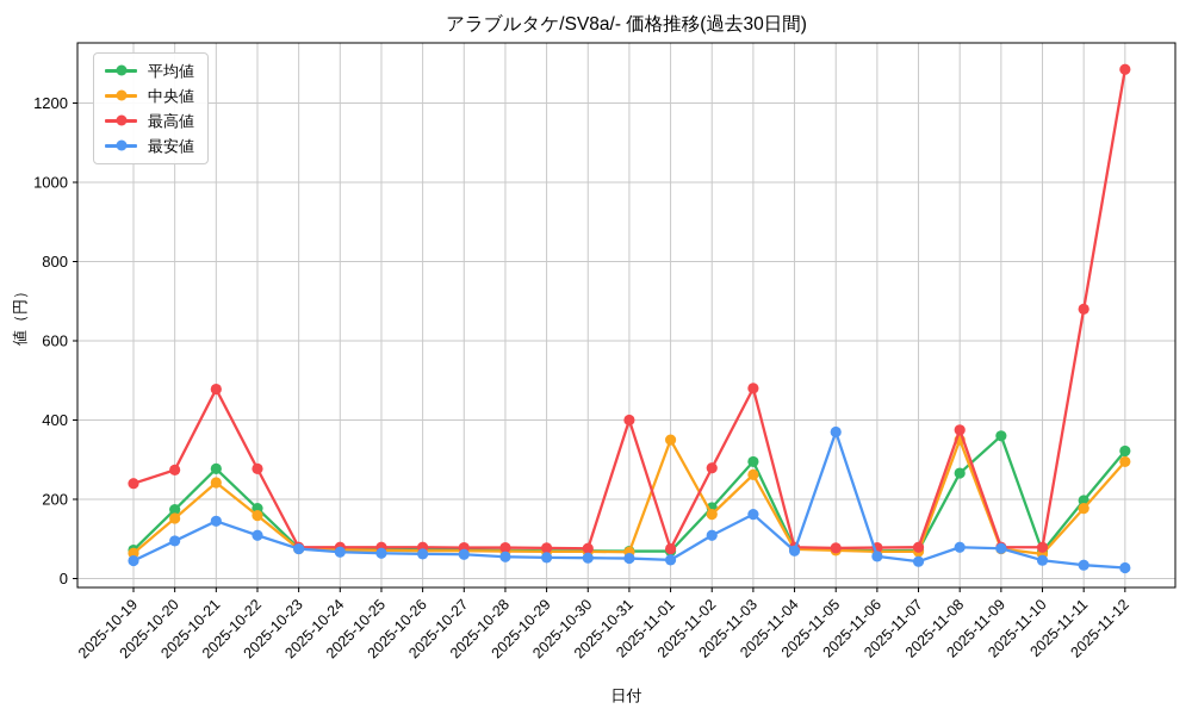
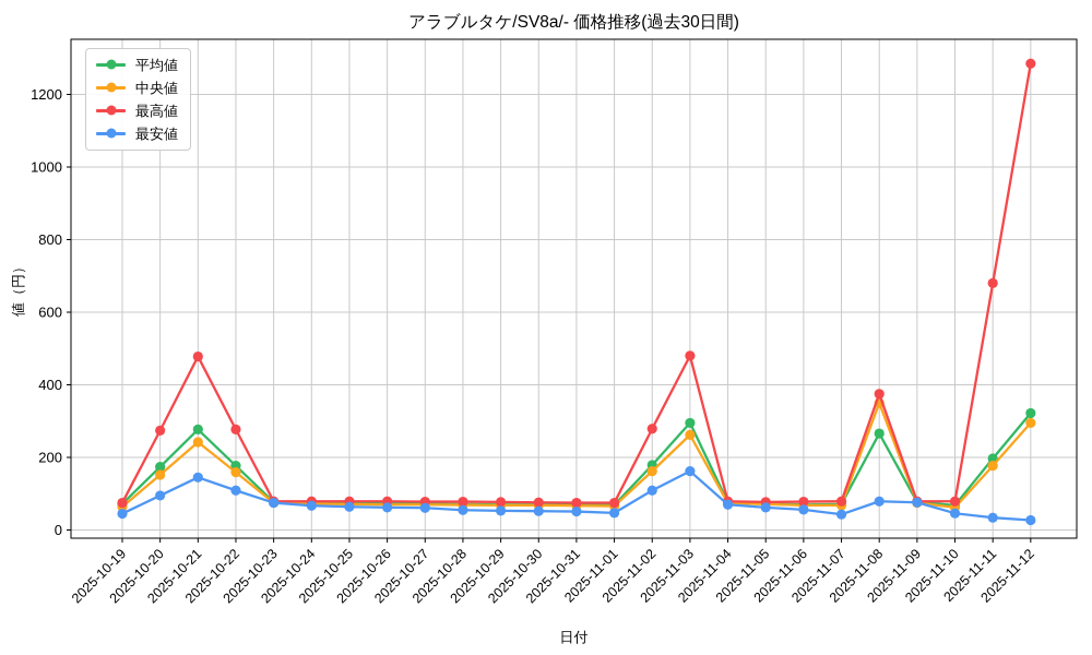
最高値/2025-10-19: 240 -> 80
最高値/2025-10-31: 400 -> 80
中央値/2025-11-01: 350 -> 70
最安値/2025-11-05: 370 -> 60
平均値/2025-11-09: 360 -> 80
